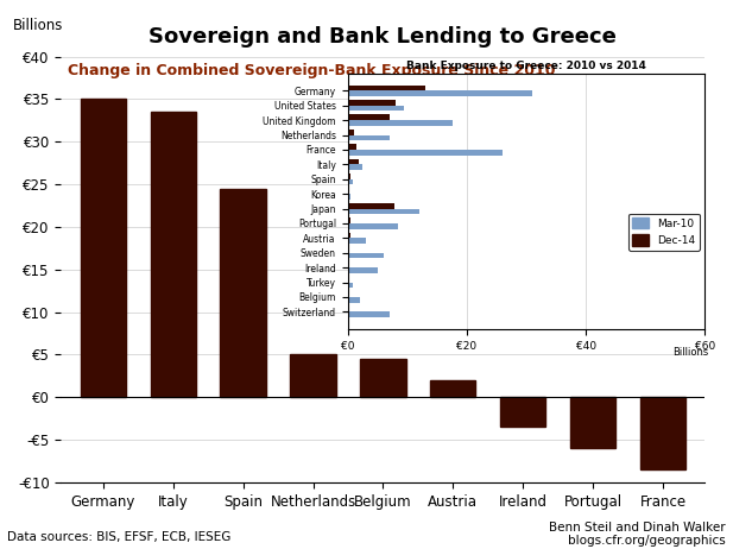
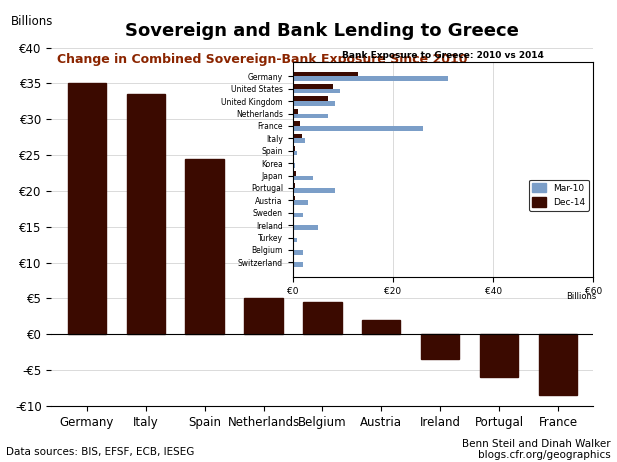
Mar-10/United Kingdom: €17.6 -> €8.5
Dec-14/Japan: €7.8 -> €0.6
Mar-10/Japan: €12.0 -> €4.0
Mar-10/Sweden: €6.0 -> €2.0
Mar-10/Switzerland: €7.0 -> €2.0
